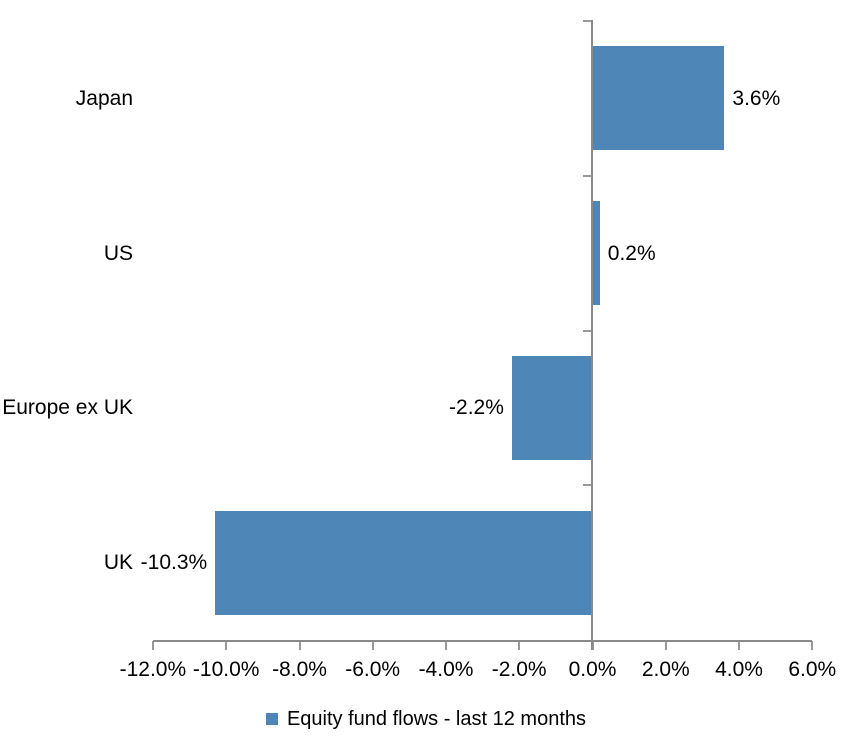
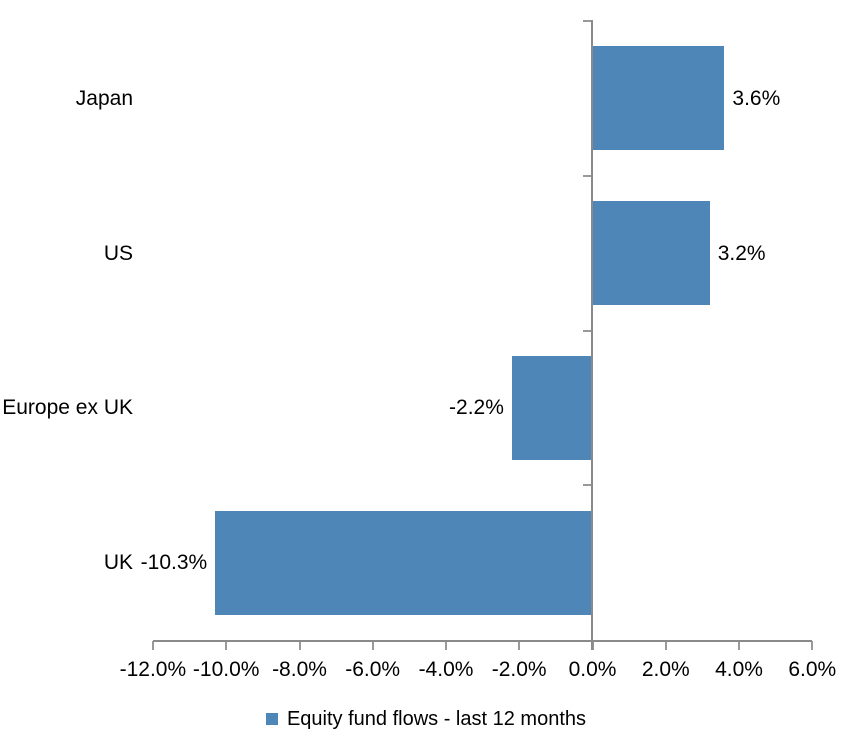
US: 0.2% -> 3.2%
